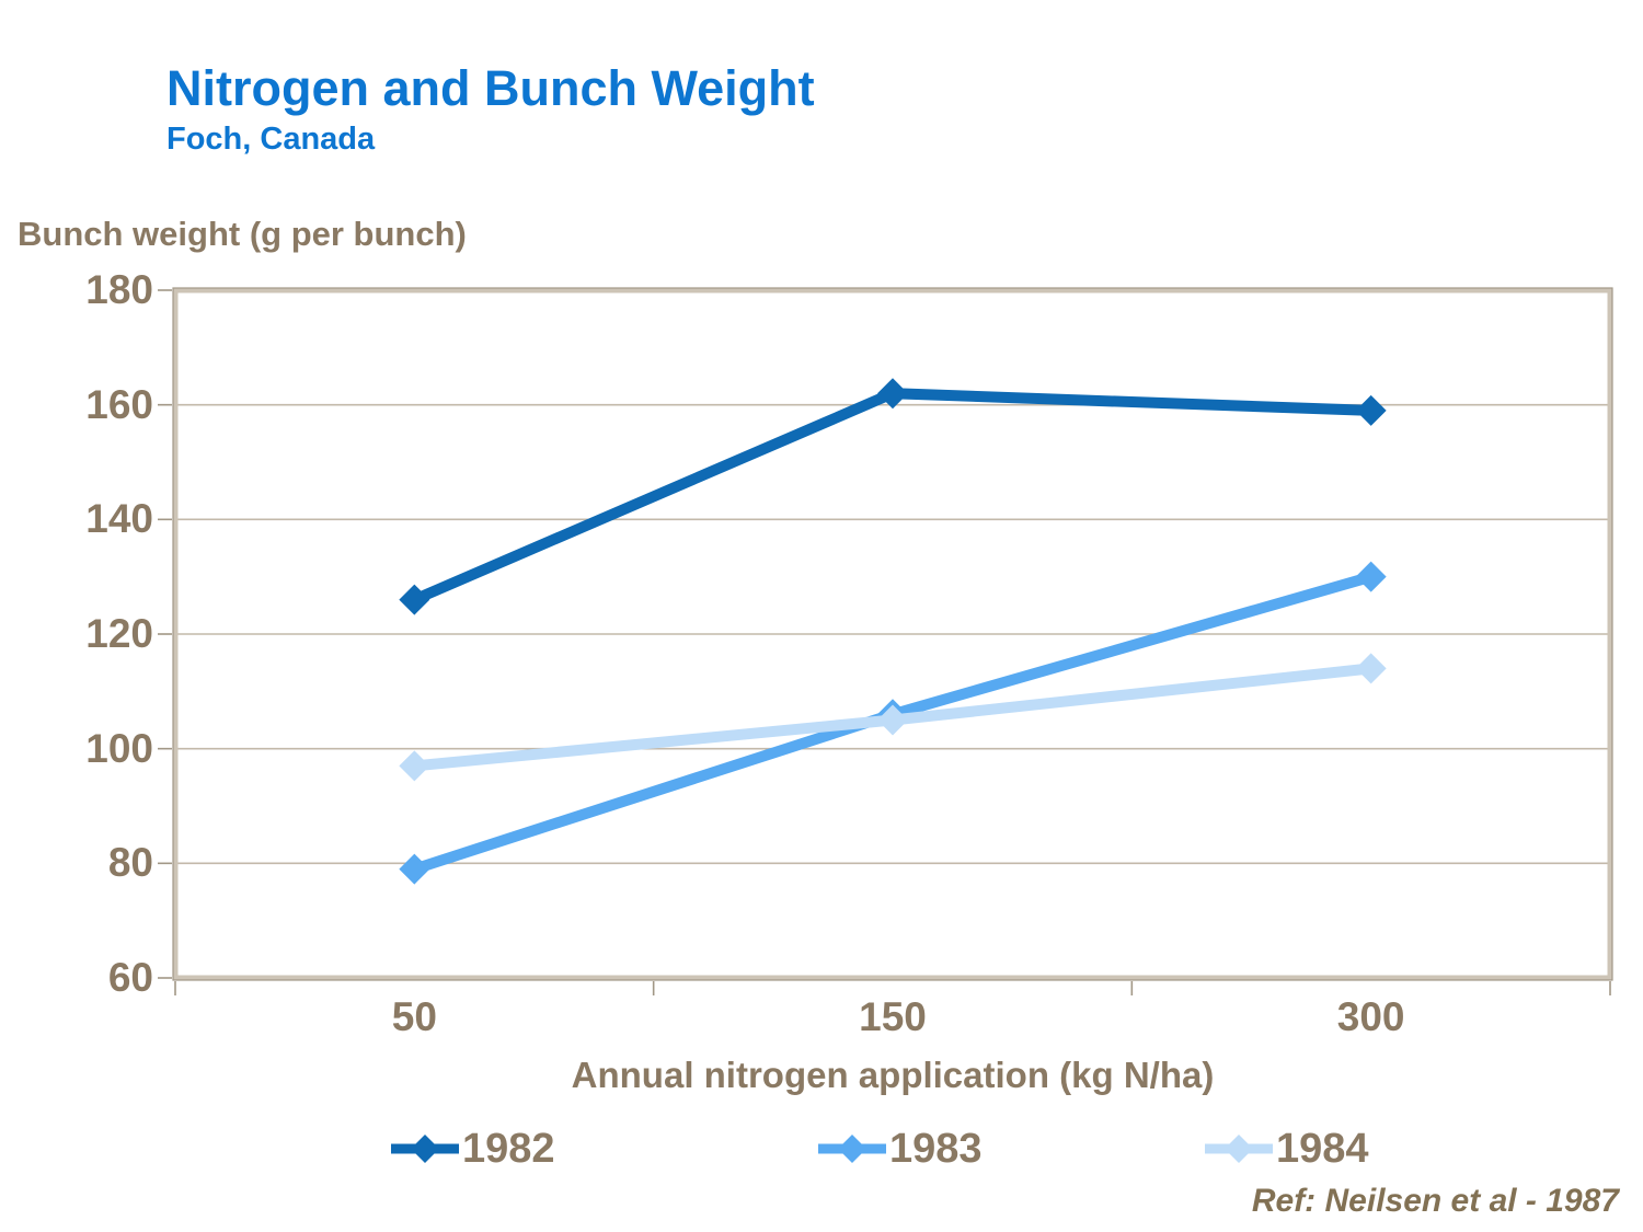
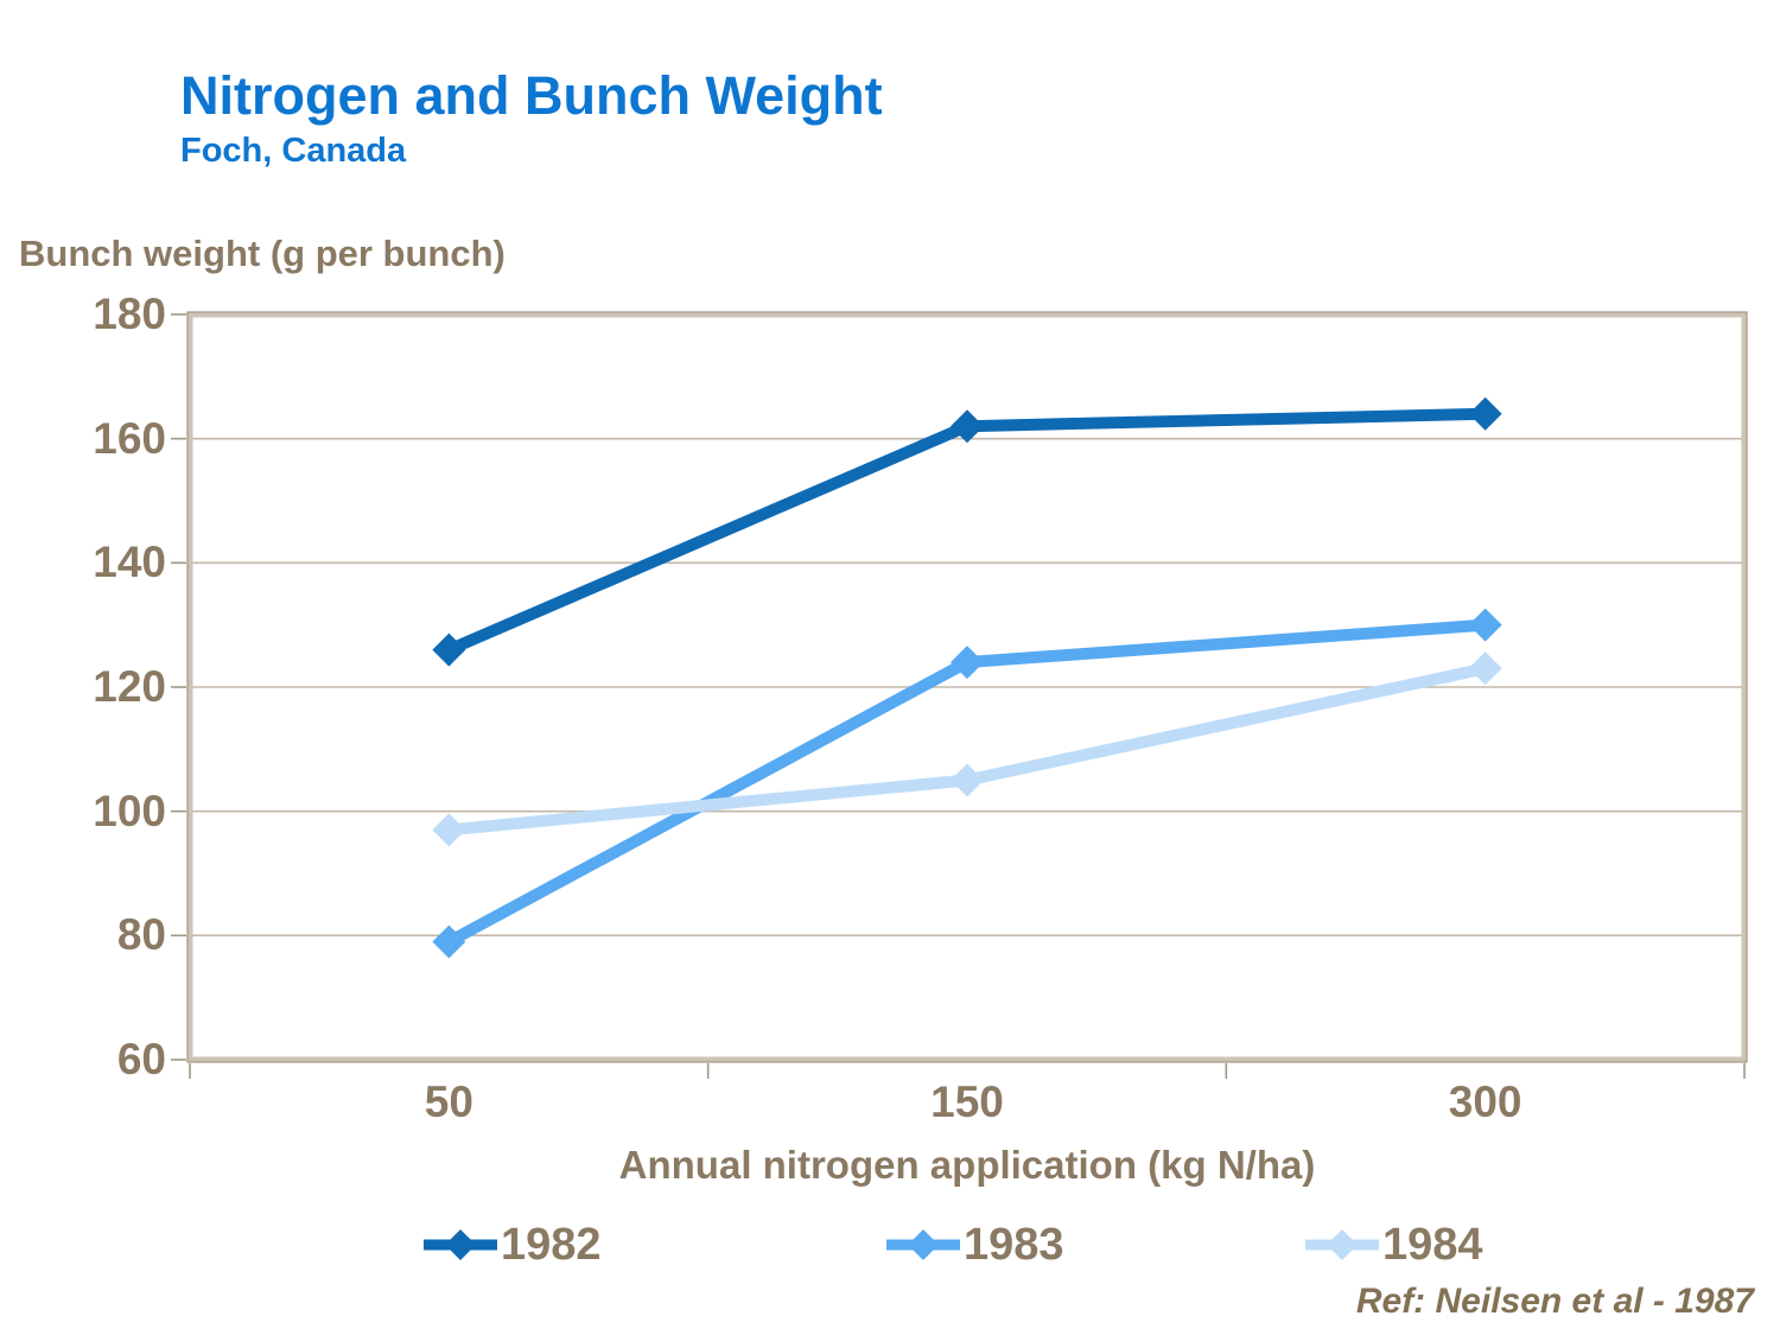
1983/150: 106 -> 124
1982/300: 159 -> 164
1984/300: 114 -> 123
